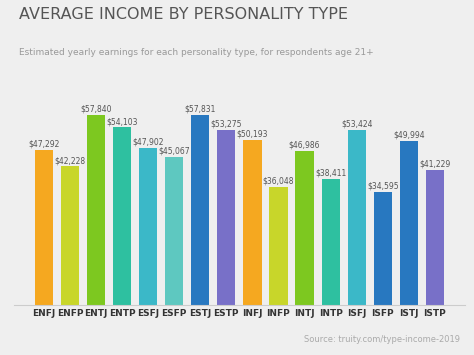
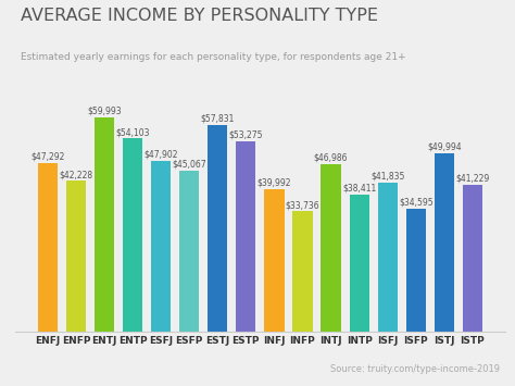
ENTJ: $57,840 -> $59,993
INFJ: $50,193 -> $39,992
INFP: $36,048 -> $33,736
ISFJ: $53,424 -> $41,835
